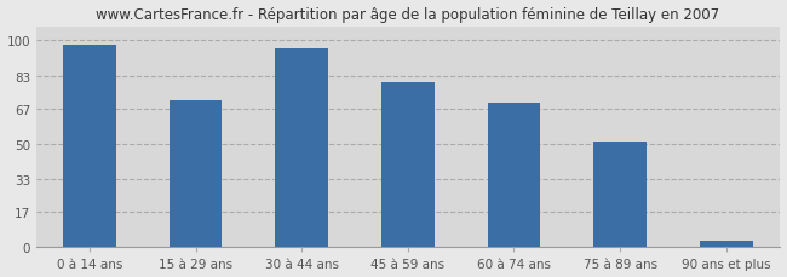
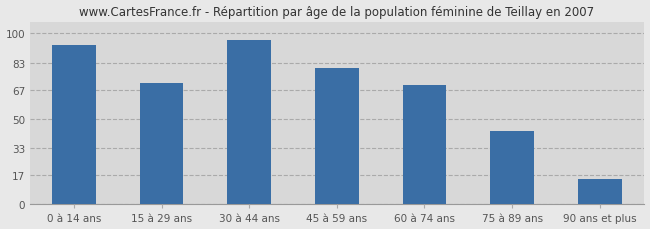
0 à 14 ans: 98 -> 93
75 à 89 ans: 51 -> 43
90 ans et plus: 3 -> 15
